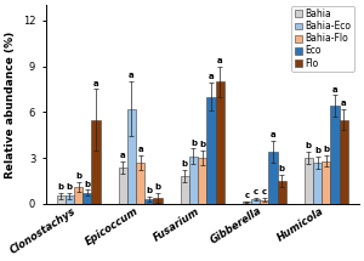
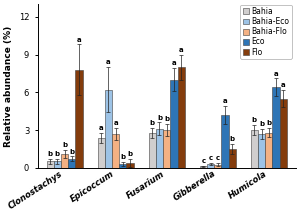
Flo/Clonostachys: 5.5 -> 7.8
Bahia/Fusarium: 1.8 -> 2.8
Eco/Gibberella: 3.4 -> 4.2
